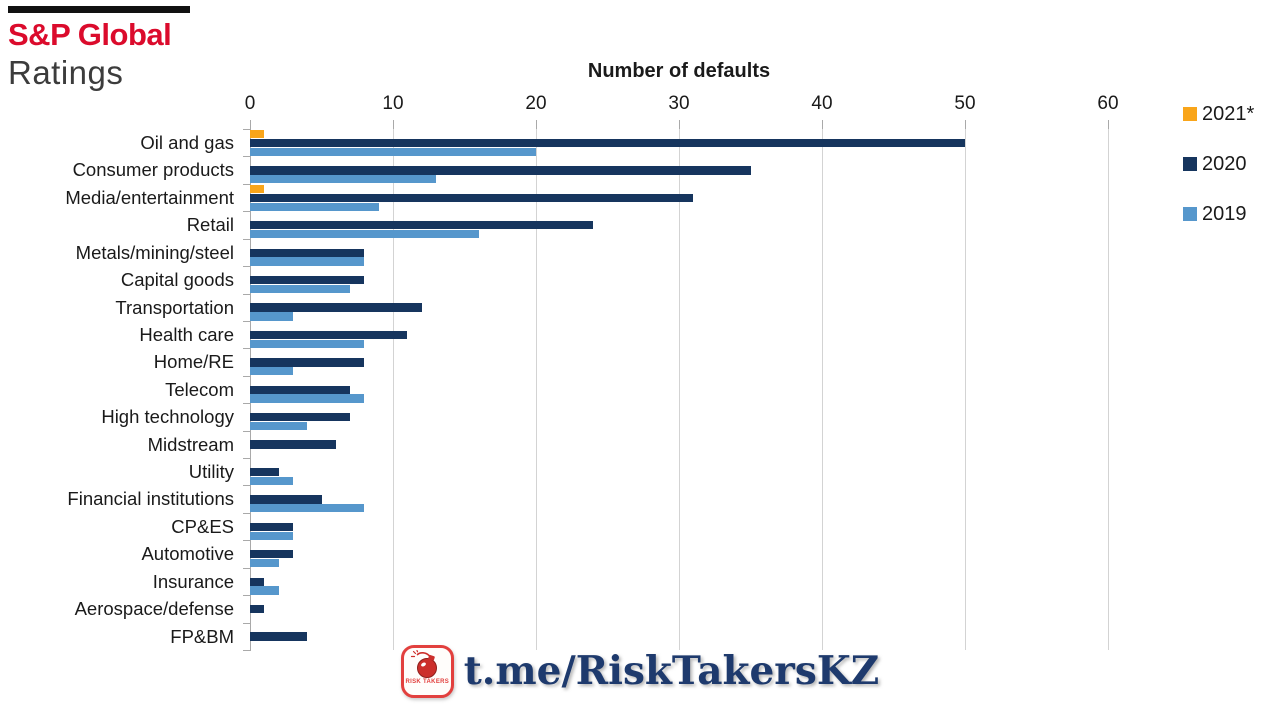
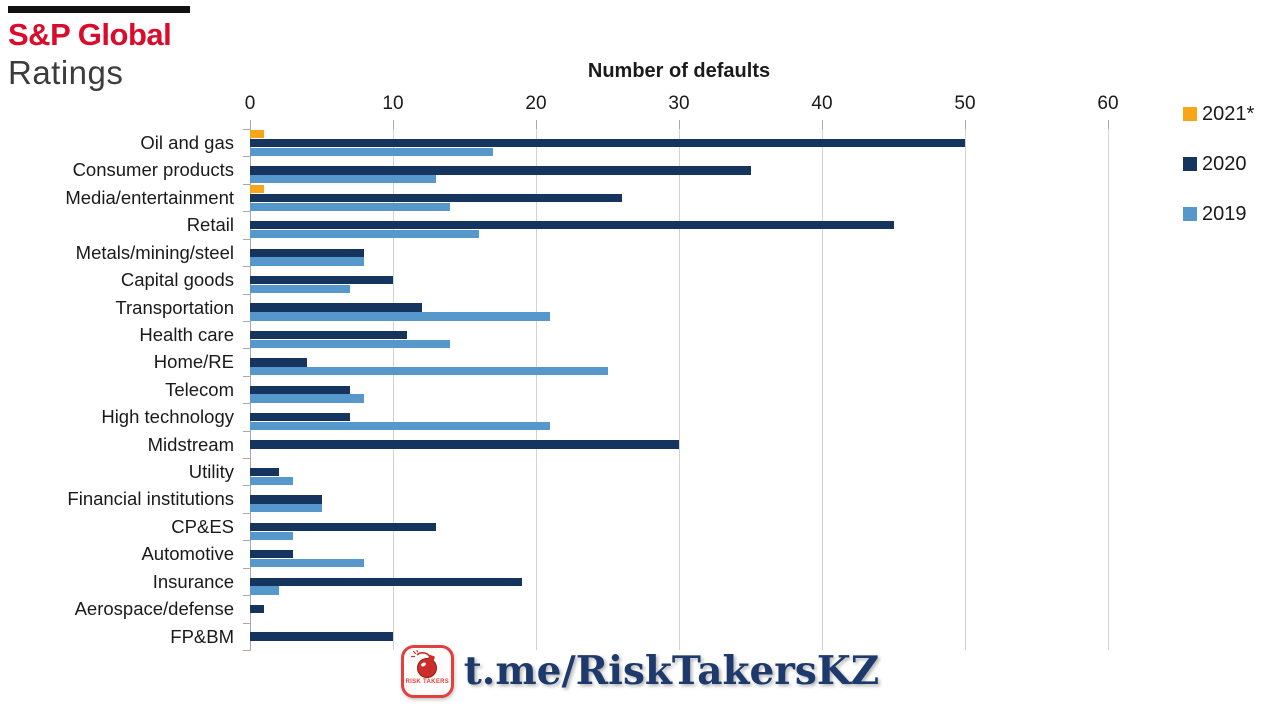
2019/Oil and gas: 20 -> 17
2020/Media/entertainment: 31 -> 26
2019/Media/entertainment: 9 -> 14
2020/Retail: 24 -> 45
2020/Capital goods: 8 -> 10
2019/Transportation: 3 -> 21
2019/Health care: 8 -> 14
2020/Home/RE: 8 -> 4
2019/Home/RE: 3 -> 25
2019/High technology: 4 -> 21
2020/Midstream: 6 -> 30
2019/Financial institutions: 8 -> 5
2020/CP&ES: 3 -> 13
2019/Automotive: 2 -> 8
2020/Insurance: 1 -> 19
2020/FP&BM: 4 -> 10
